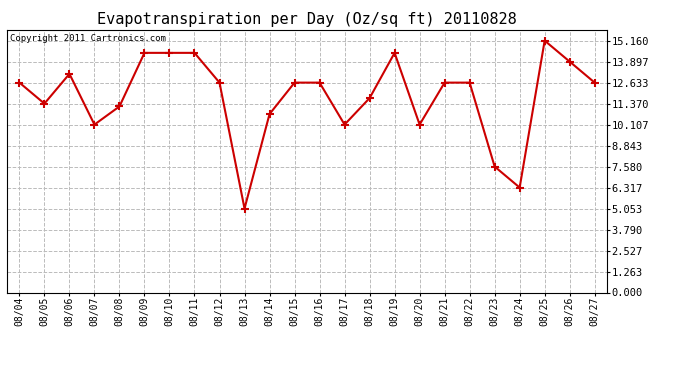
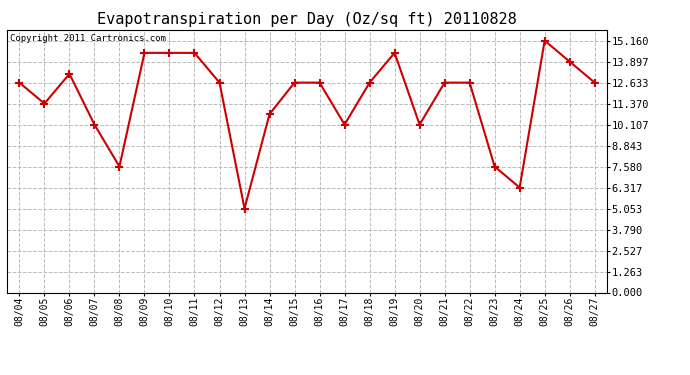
08/08: 11.2 -> 7.6
08/18: 11.7 -> 12.6
